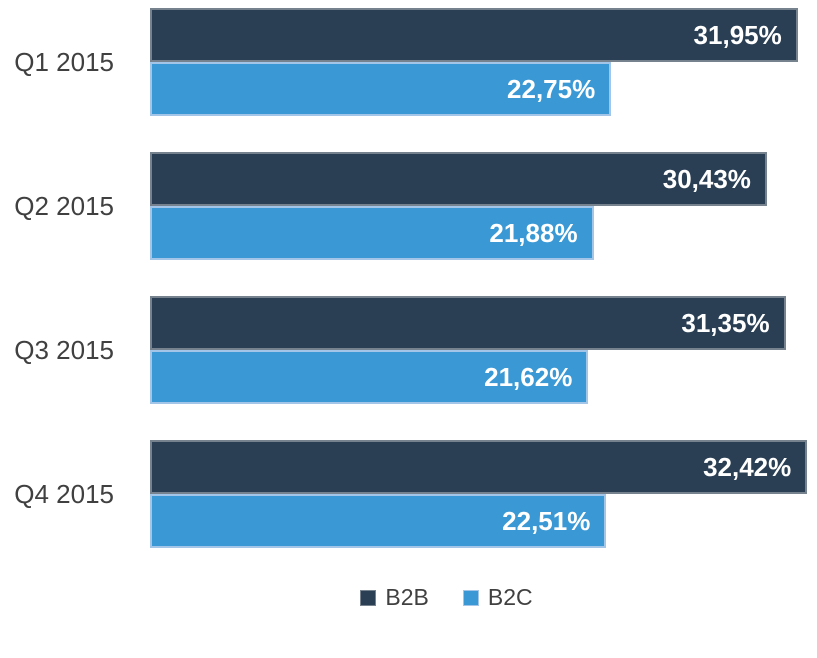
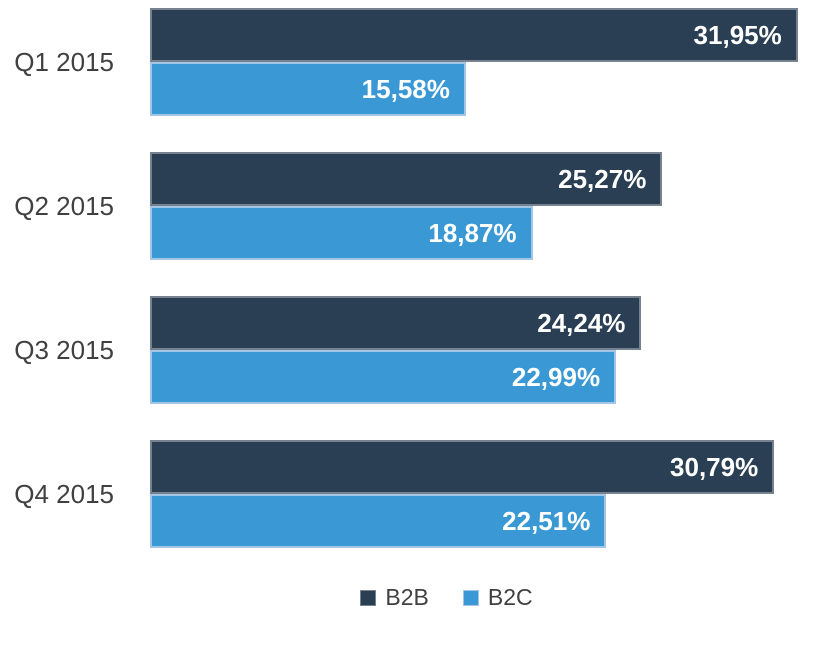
B2C/Q1 2015: 22,75% -> 15,58%
B2B/Q2 2015: 30,43% -> 25,27%
B2C/Q2 2015: 21,88% -> 18,87%
B2B/Q3 2015: 31,35% -> 24,24%
B2C/Q3 2015: 21,62% -> 22,99%
B2B/Q4 2015: 32,42% -> 30,79%
